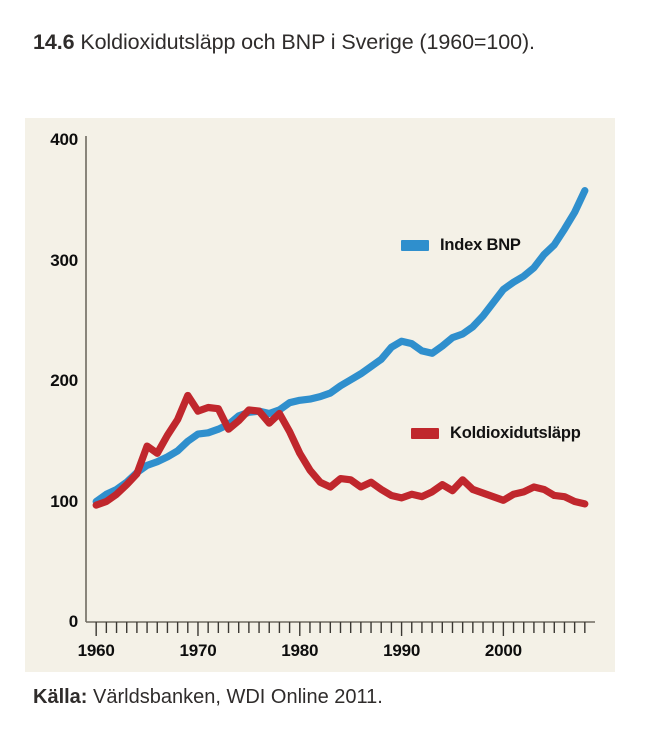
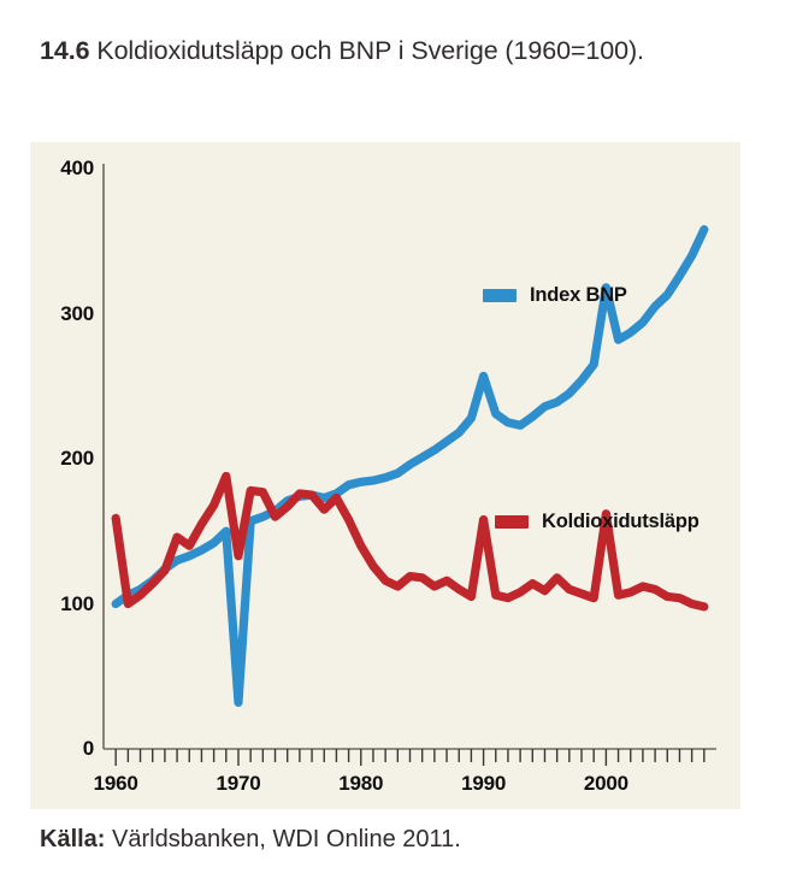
Koldioxidutsläpp/1960: 97 -> 159
Index BNP/1970: 156 -> 32
Koldioxidutsläpp/1970: 175 -> 133
Index BNP/1990: 233 -> 257
Koldioxidutsläpp/1990: 103 -> 158
Index BNP/2000: 276 -> 318
Koldioxidutsläpp/2000: 101 -> 162
